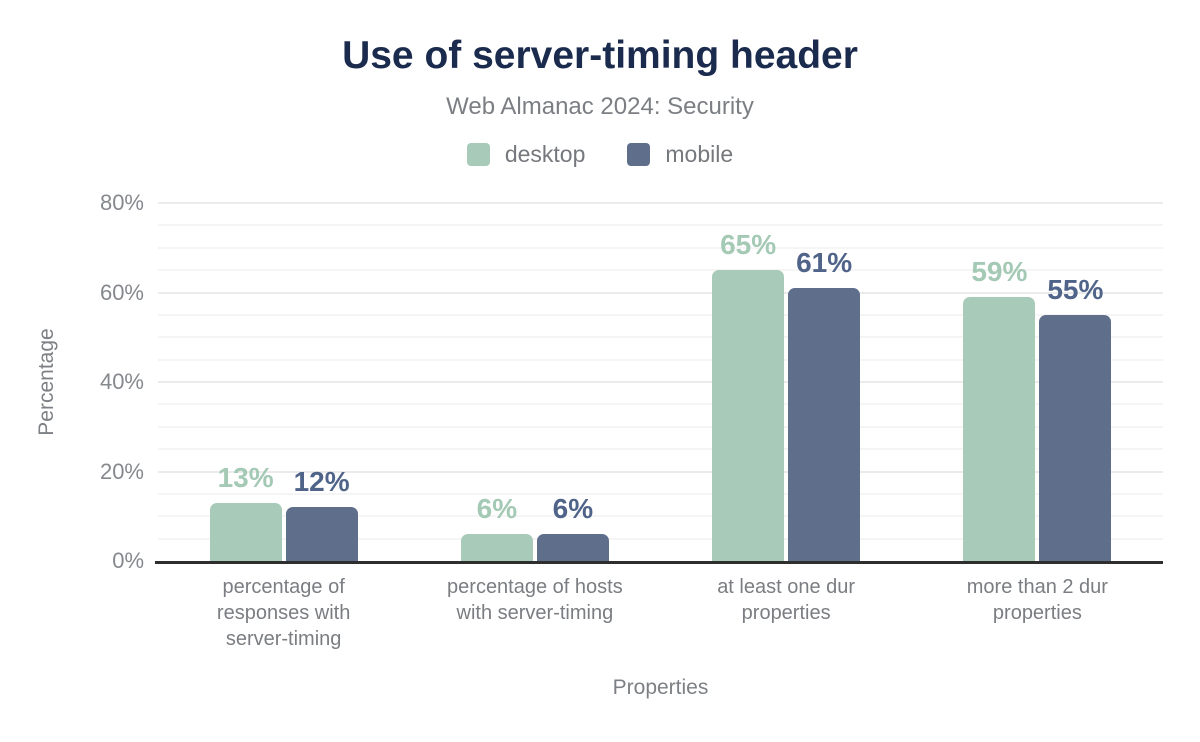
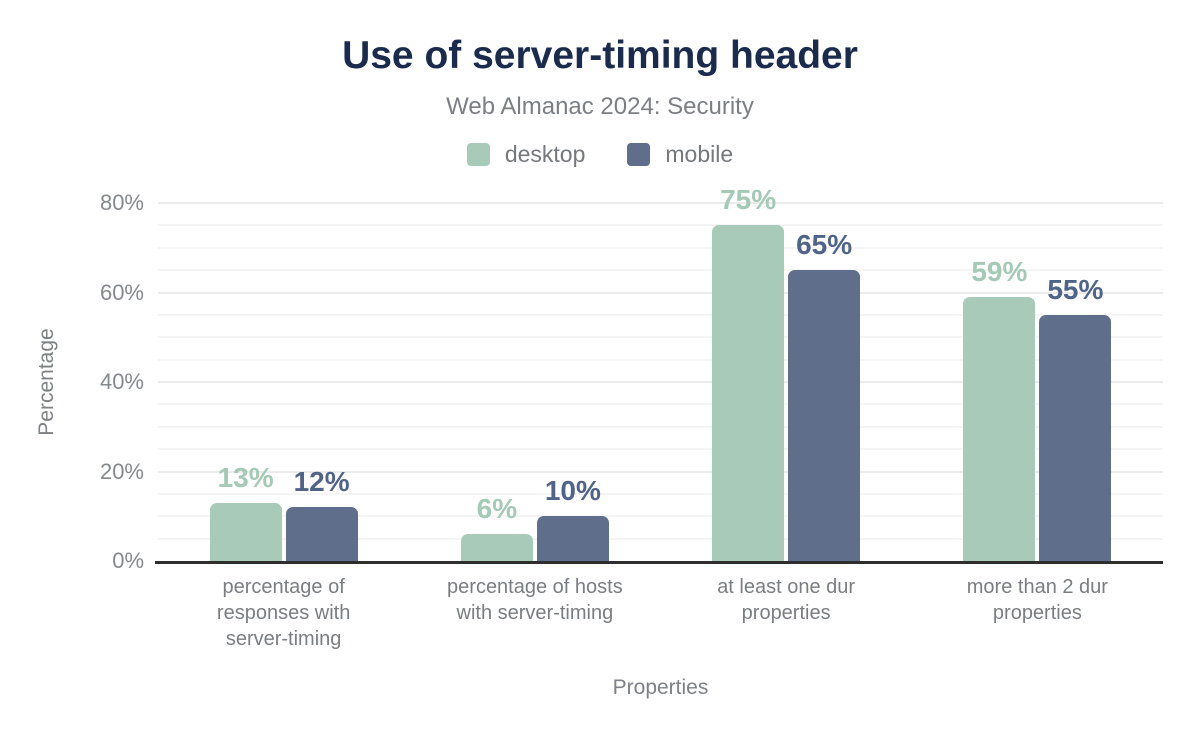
mobile/percentage of hosts with server-timing: 6% -> 10%
desktop/at least one dur properties: 65% -> 75%
mobile/at least one dur properties: 61% -> 65%
